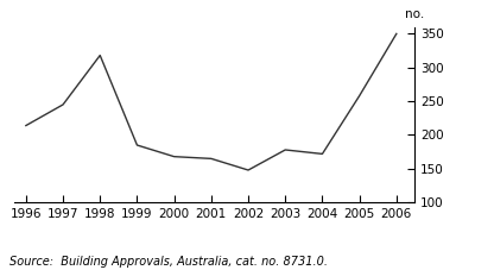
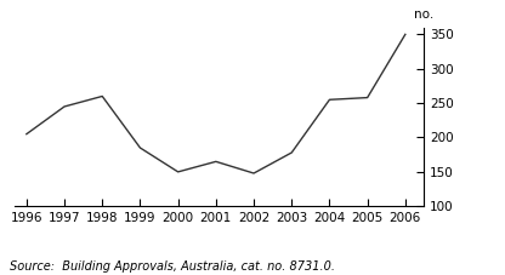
1996: 214 -> 205
1998: 318 -> 260
2000: 168 -> 150
2004: 172 -> 255
